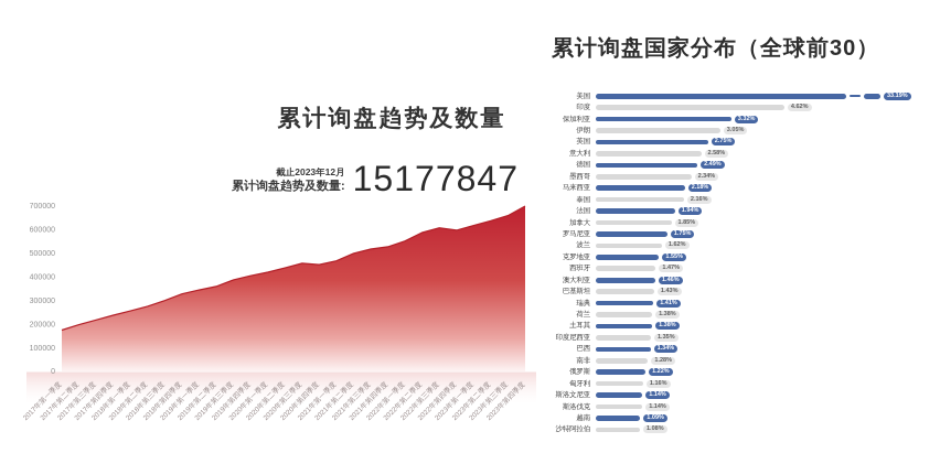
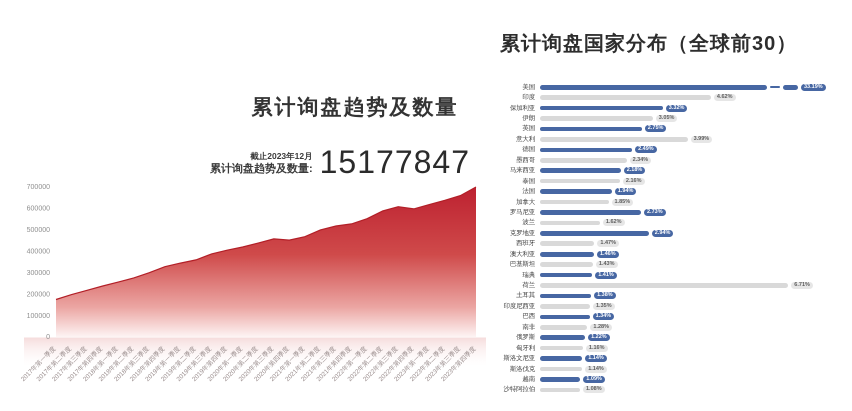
累计询盘国家分布（全球前30）/意大利: 2.58% -> 3.99%
累计询盘国家分布（全球前30）/罗马尼亚: 1.75% -> 2.73%
累计询盘国家分布（全球前30）/克罗地亚: 1.55% -> 2.94%
累计询盘国家分布（全球前30）/荷兰: 1.38% -> 6.71%
